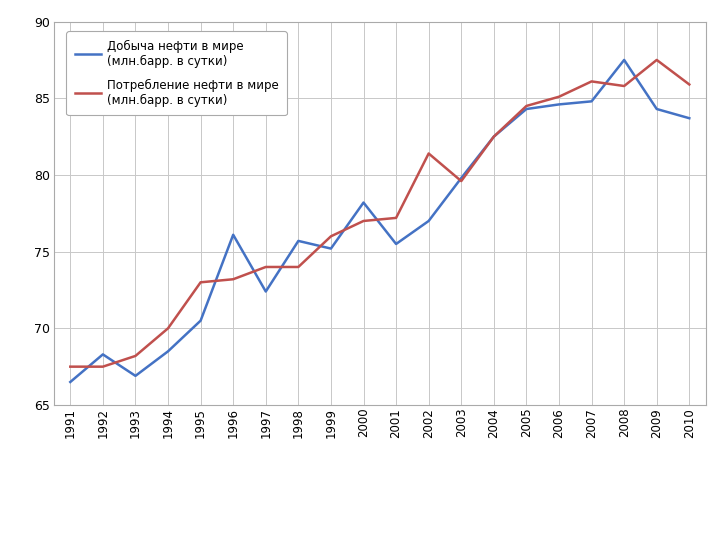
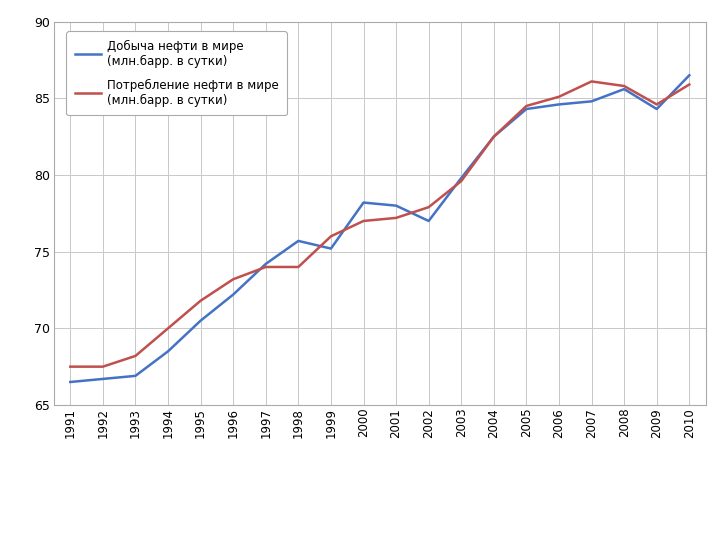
Добыча нефти в мире (млн.барр. в сутки)/1992: 68.3 -> 66.7
Потребление нефти в мире (млн.барр. в сутки)/1995: 73.0 -> 71.8
Добыча нефти в мире (млн.барр. в сутки)/1996: 76.1 -> 72.2
Добыча нефти в мире (млн.барр. в сутки)/1997: 72.4 -> 74.2
Добыча нефти в мире (млн.барр. в сутки)/2001: 75.5 -> 78.0
Потребление нефти в мире (млн.барр. в сутки)/2002: 81.4 -> 77.9
Добыча нефти в мире (млн.барр. в сутки)/2008: 87.5 -> 85.6
Потребление нефти в мире (млн.барр. в сутки)/2009: 87.5 -> 84.6
Добыча нефти в мире (млн.барр. в сутки)/2010: 83.7 -> 86.5
